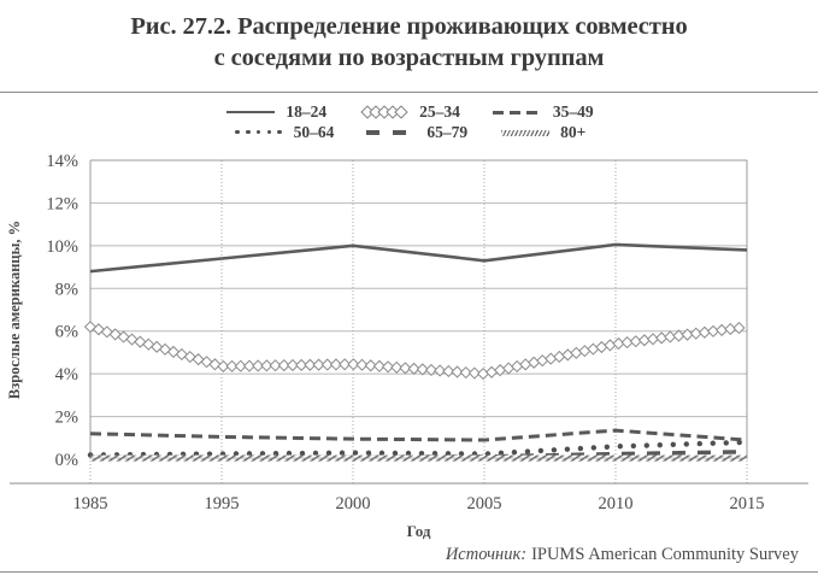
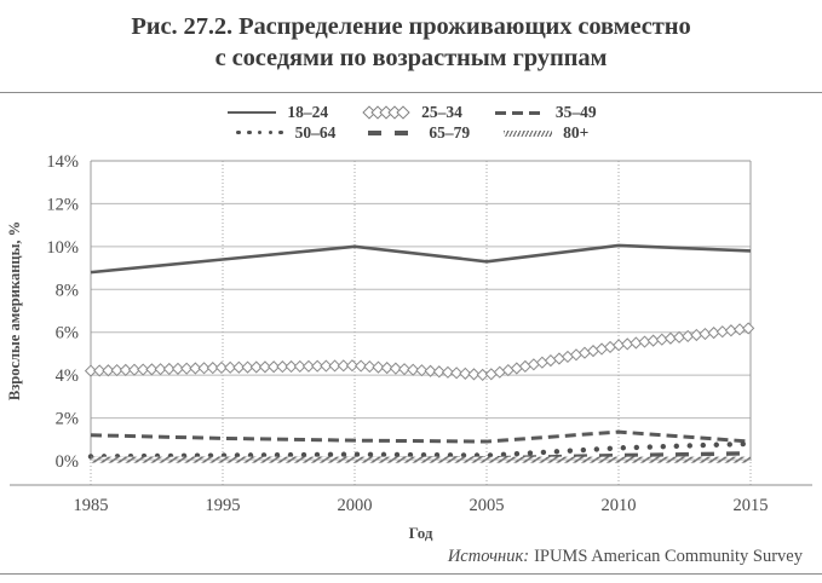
25–34/1985: 6.2% -> 4.2%
